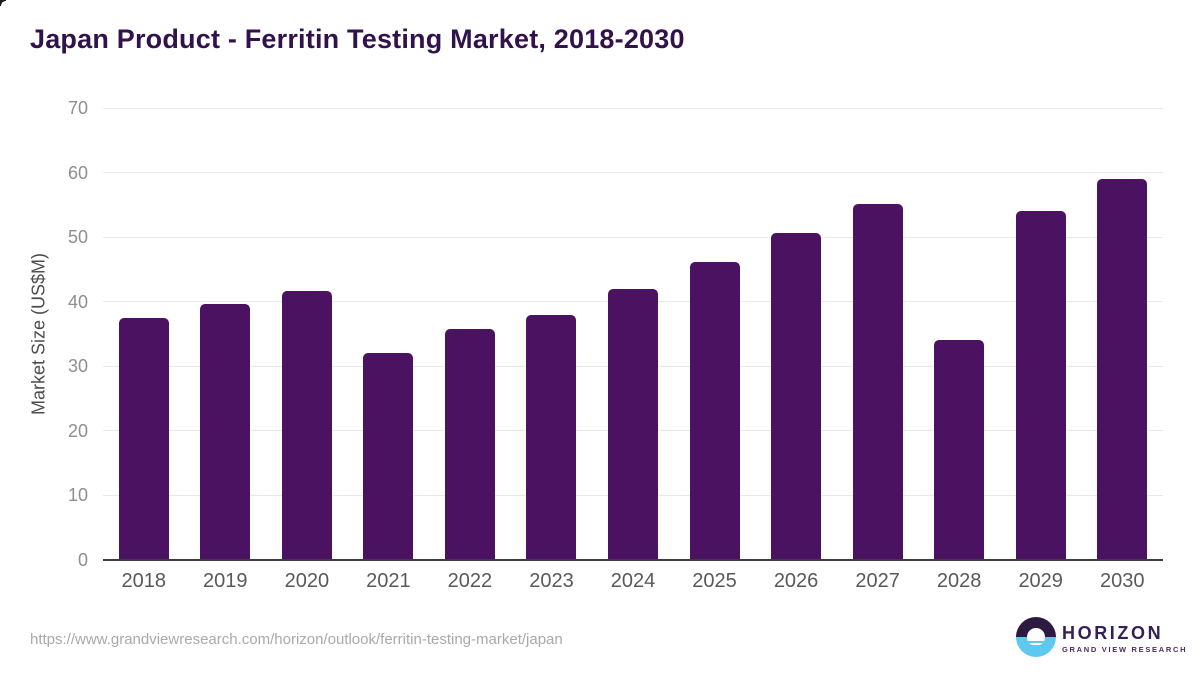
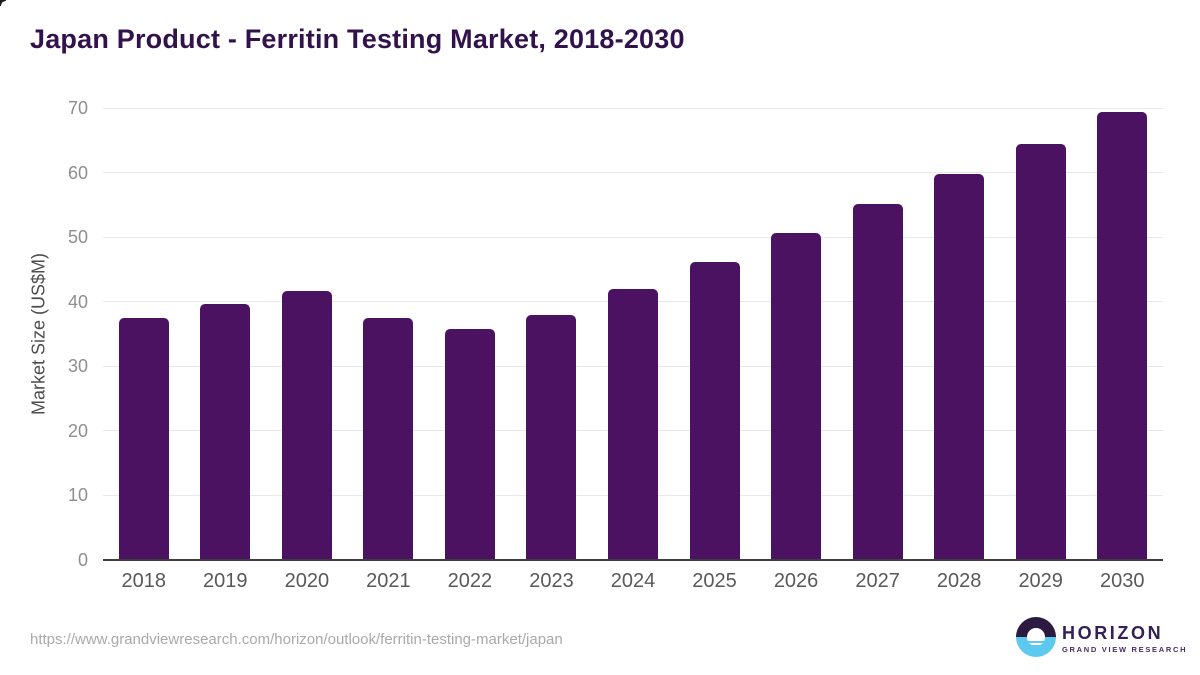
2021: 32 -> 38
2028: 34 -> 60
2029: 54 -> 64
2030: 59 -> 69
